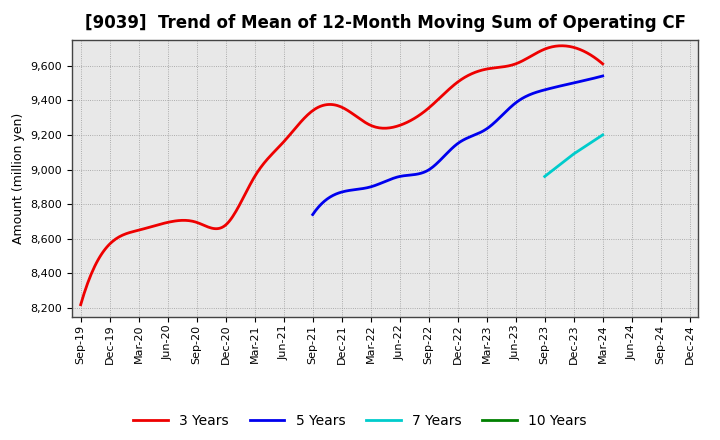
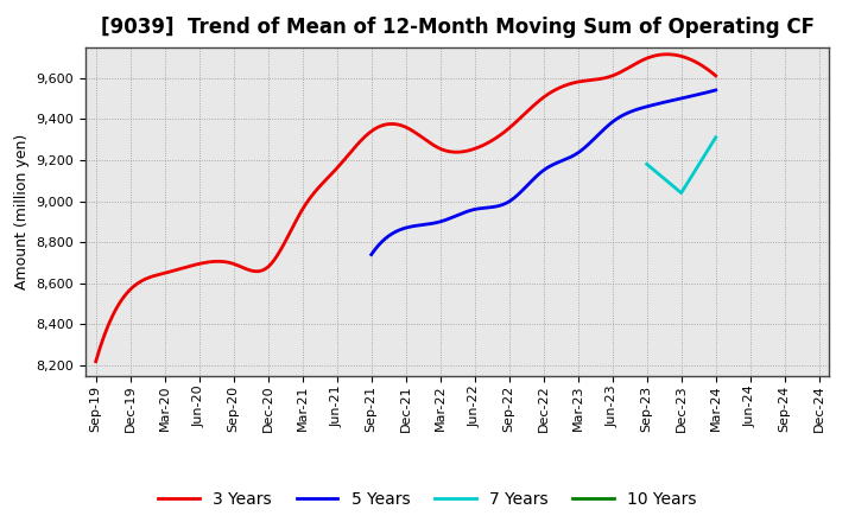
7 Years/Sep-23: 8,960 -> 9,180
7 Years/Dec-23: 9,090 -> 9,040
7 Years/Mar-24: 9,200 -> 9,310
